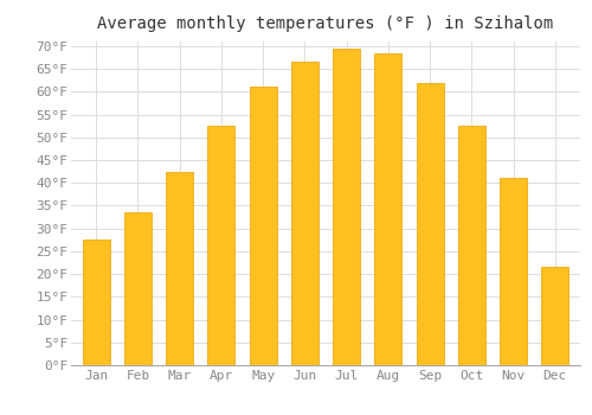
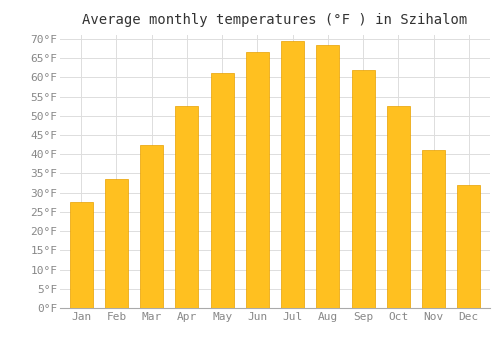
Dec: 21.5°F -> 32.0°F
